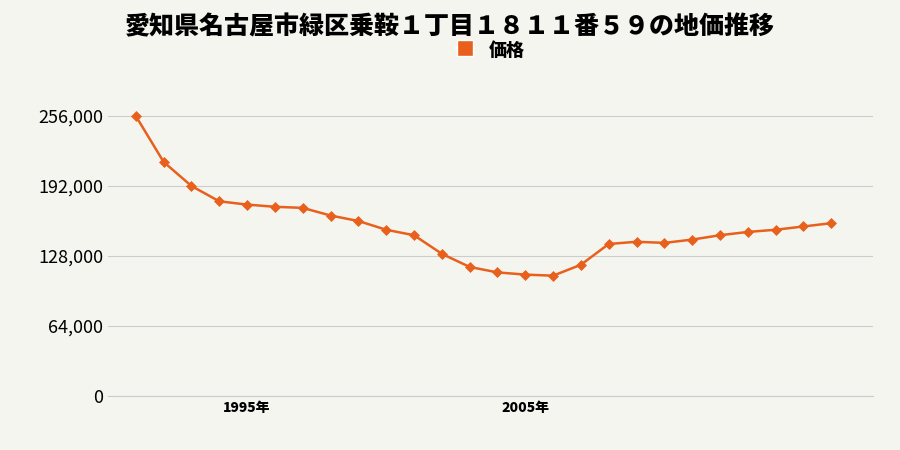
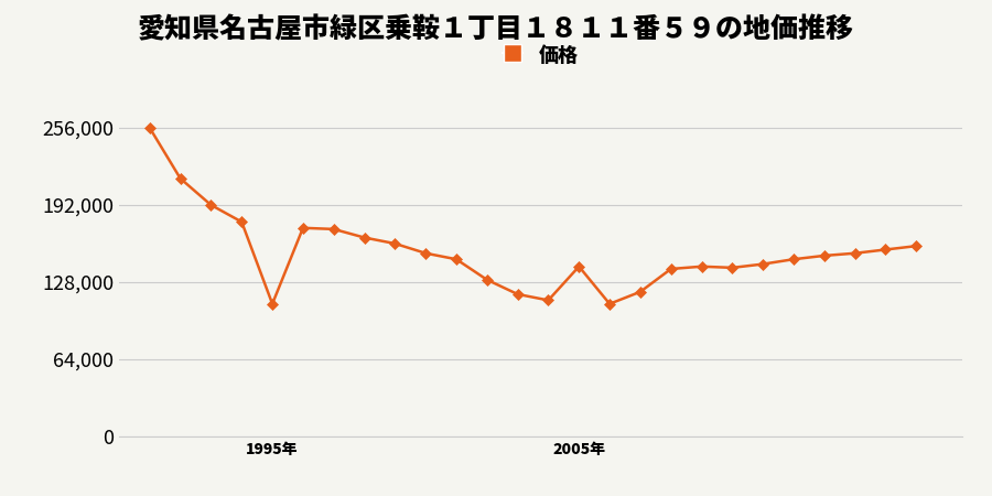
1995年: 175,000 -> 110,000
2005年: 111,000 -> 141,000
